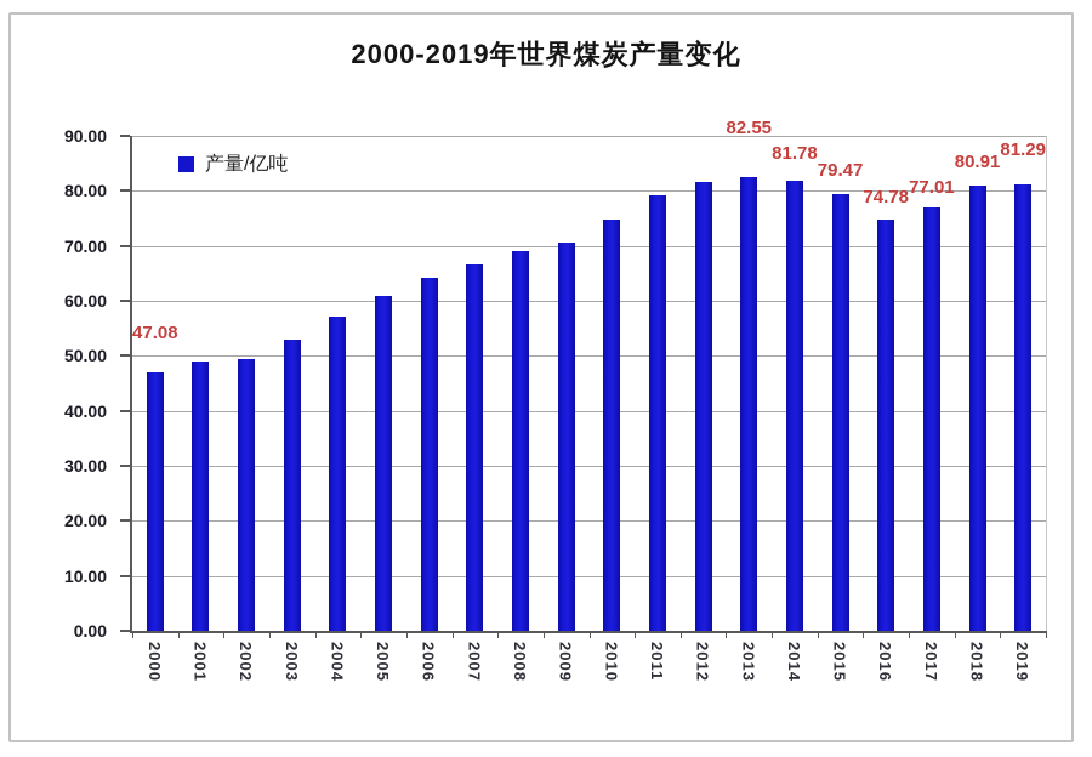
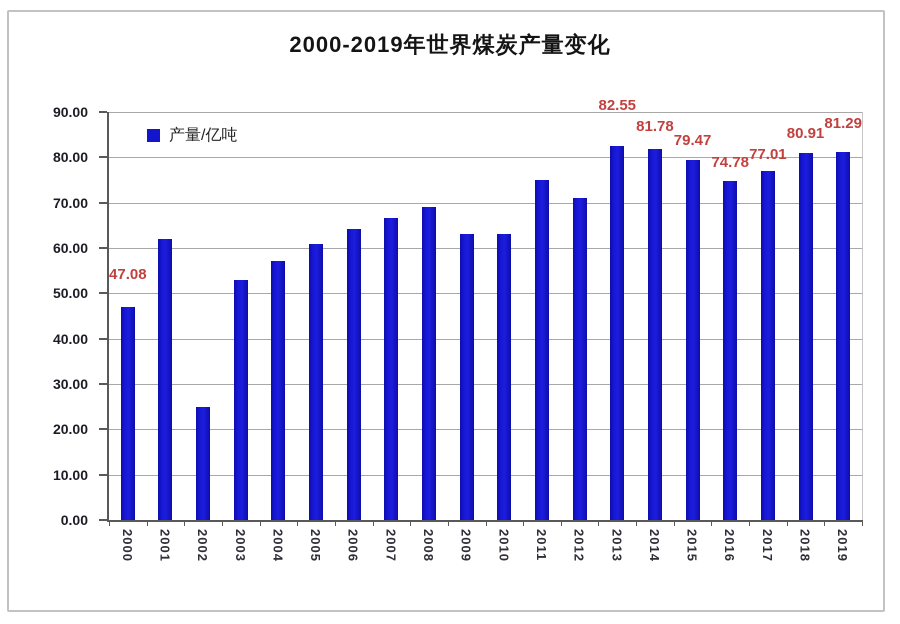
2001: 49 -> 62
2002: 50 -> 25
2009: 70 -> 63
2010: 75 -> 63
2011: 79 -> 75
2012: 82 -> 71
